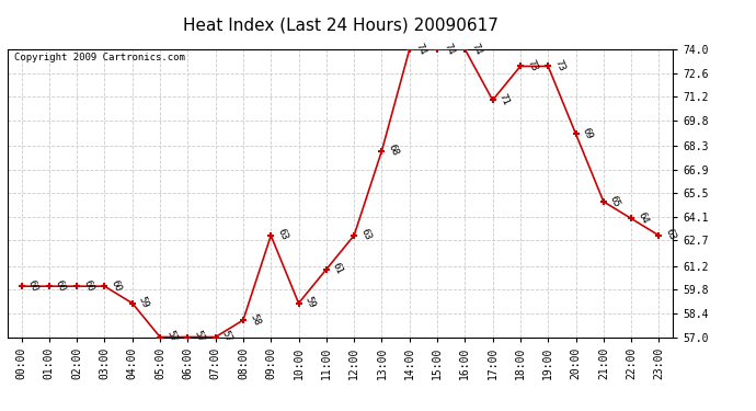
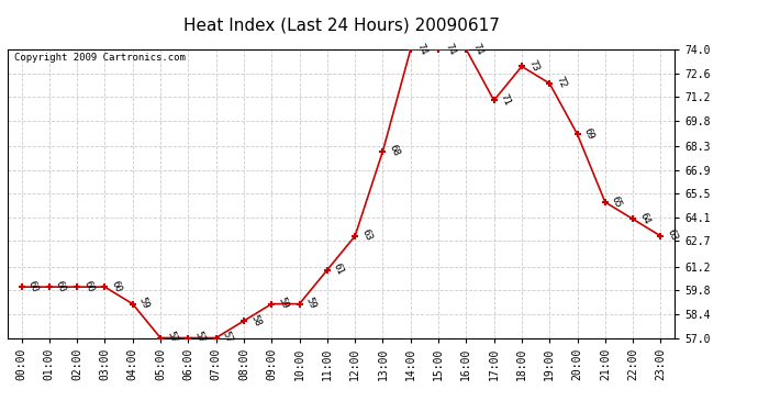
09:00: 63 -> 59
19:00: 73 -> 72
